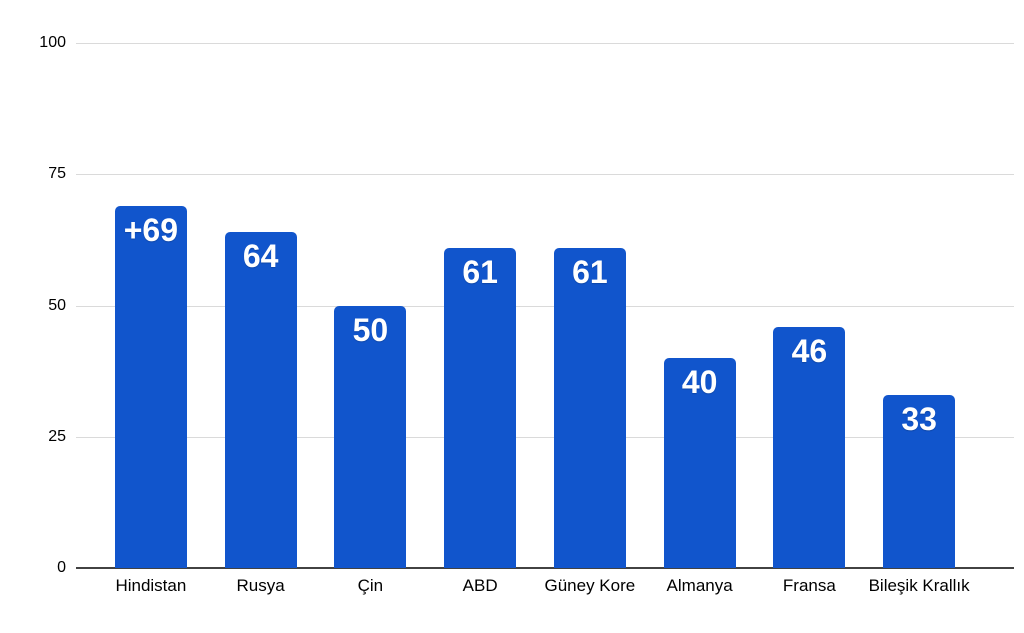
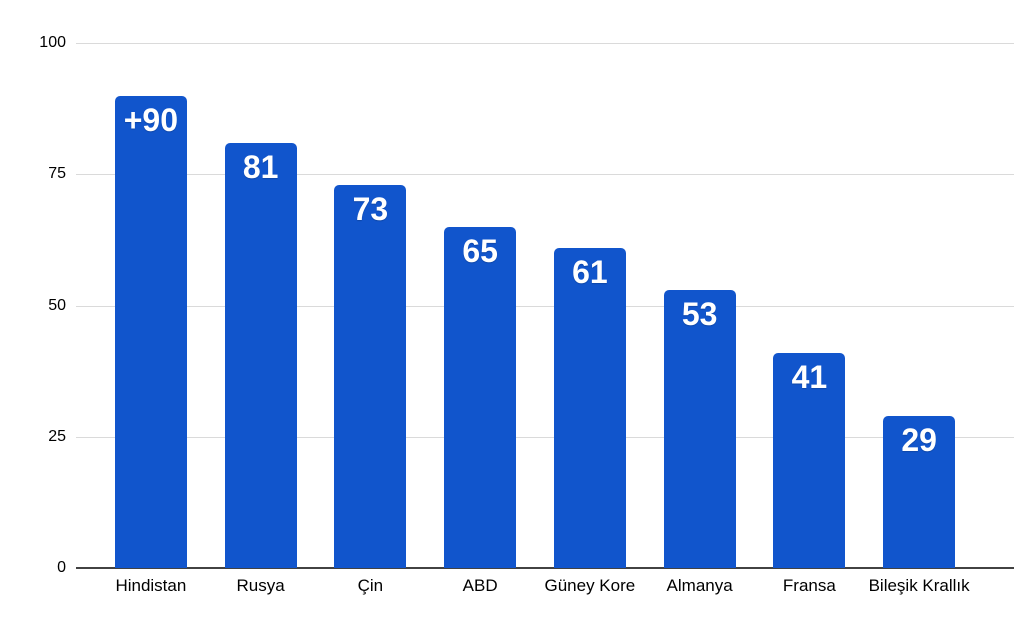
Hindistan: +69 -> +90
Rusya: 64 -> 81
Çin: 50 -> 73
ABD: 61 -> 65
Almanya: 40 -> 53
Fransa: 46 -> 41
Bileşik Krallık: 33 -> 29
